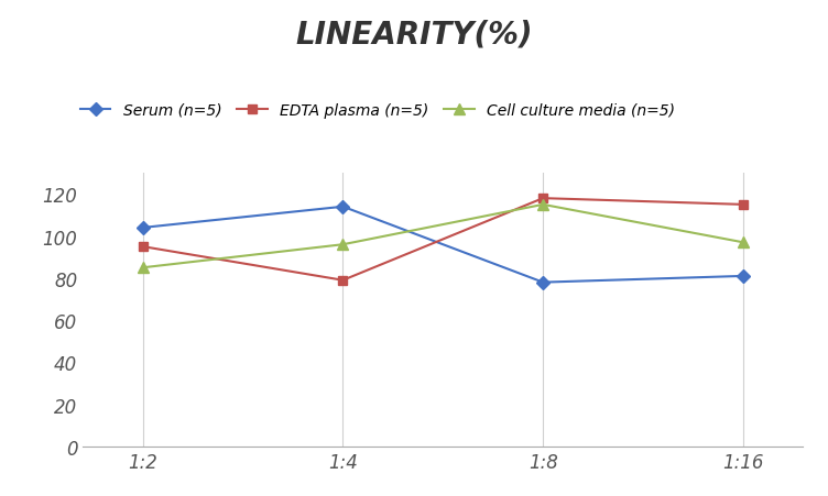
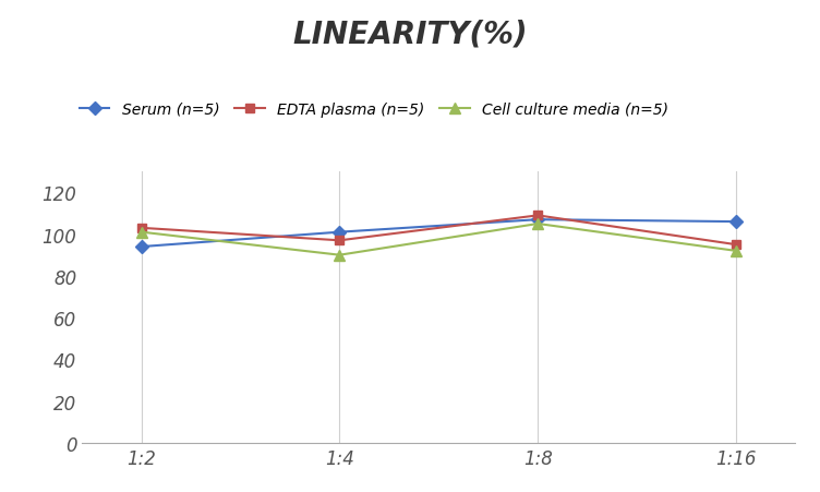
Serum (n=5)/1:2: 104 -> 94
EDTA plasma (n=5)/1:2: 95 -> 103
Cell culture media (n=5)/1:2: 85 -> 101
Serum (n=5)/1:4: 114 -> 101
EDTA plasma (n=5)/1:4: 79 -> 97
Cell culture media (n=5)/1:4: 96 -> 90
Serum (n=5)/1:8: 78 -> 107
EDTA plasma (n=5)/1:8: 118 -> 109
Cell culture media (n=5)/1:8: 115 -> 105
Serum (n=5)/1:16: 81 -> 106
EDTA plasma (n=5)/1:16: 115 -> 95
Cell culture media (n=5)/1:16: 97 -> 92
